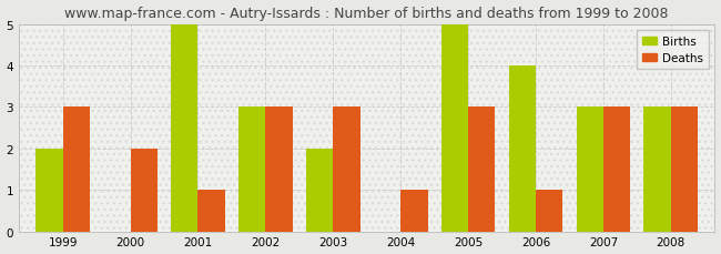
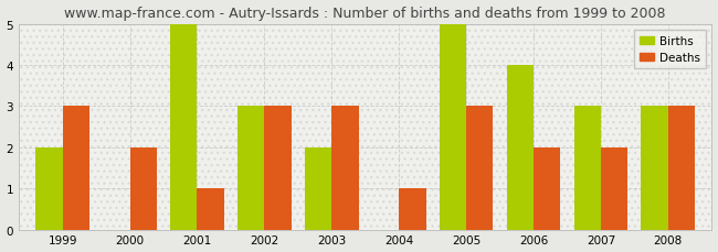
Deaths/2006: 1 -> 2
Deaths/2007: 3 -> 2
